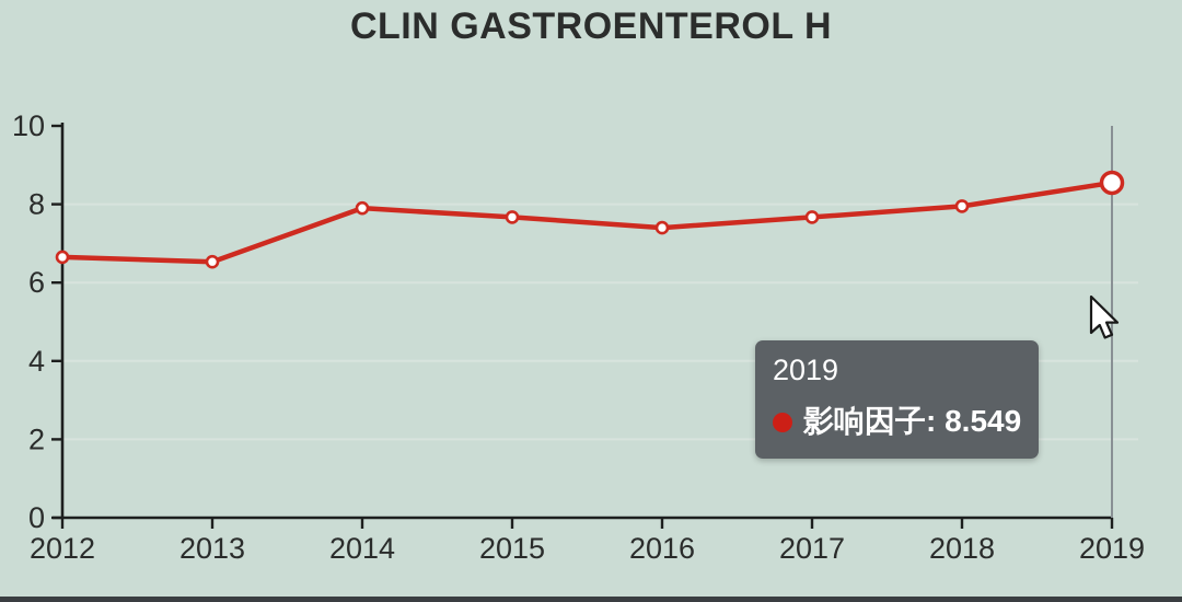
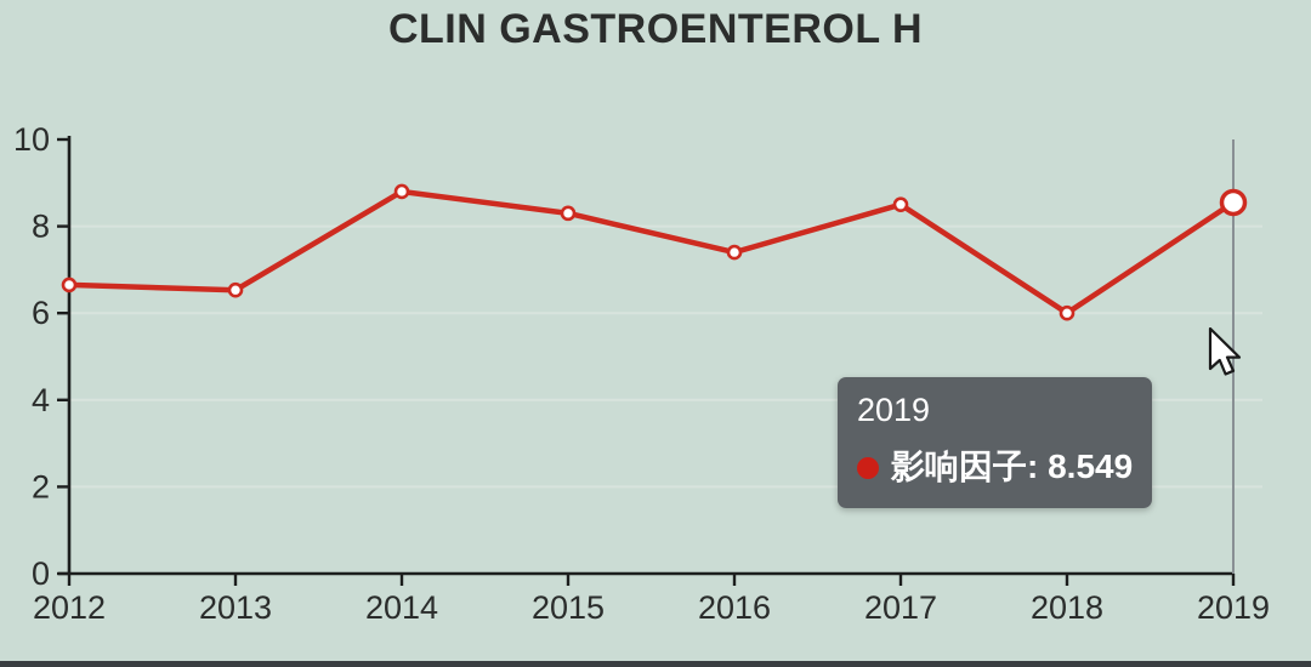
2014: 7.9 -> 8.8
2015: 7.7 -> 8.3
2017: 7.7 -> 8.5
2018: 8.0 -> 6.0
